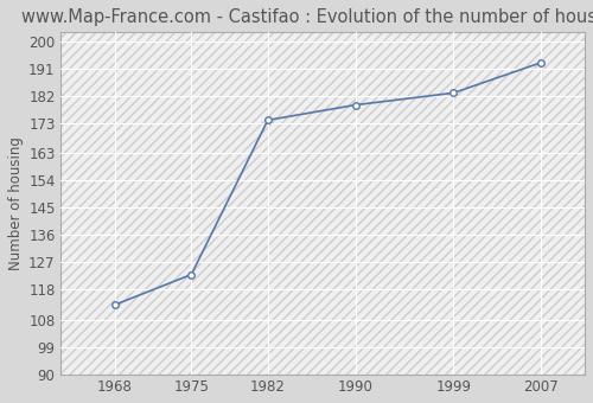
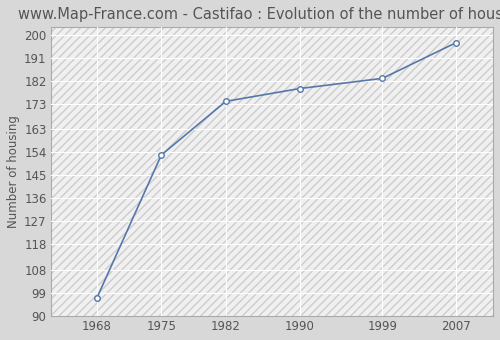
1968: 113 -> 97
1975: 123 -> 153
2007: 193 -> 197
